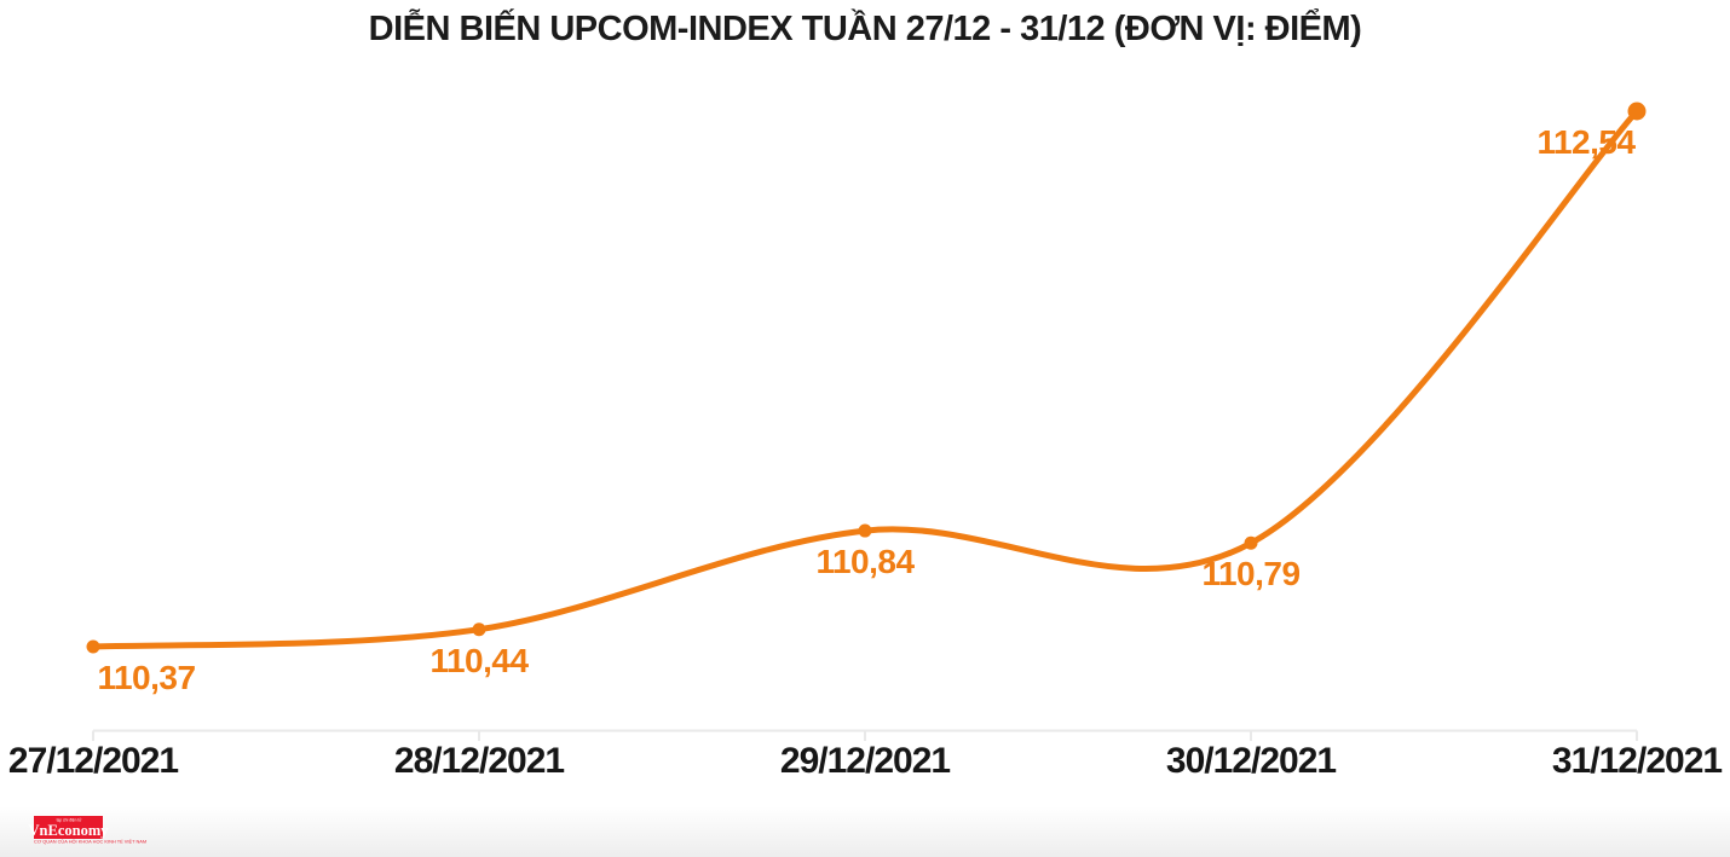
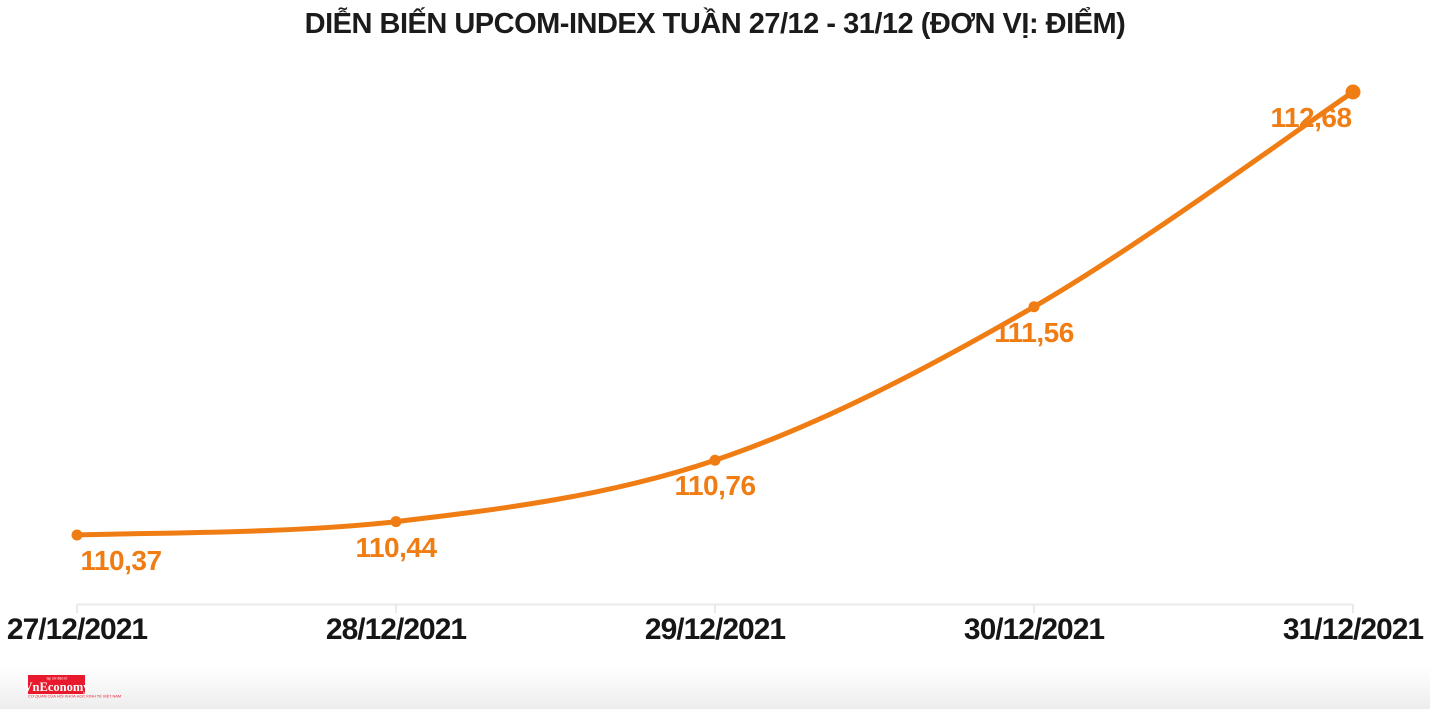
29/12/2021: 110,84 -> 110,76
30/12/2021: 110,79 -> 111,56
31/12/2021: 112,54 -> 112,68
